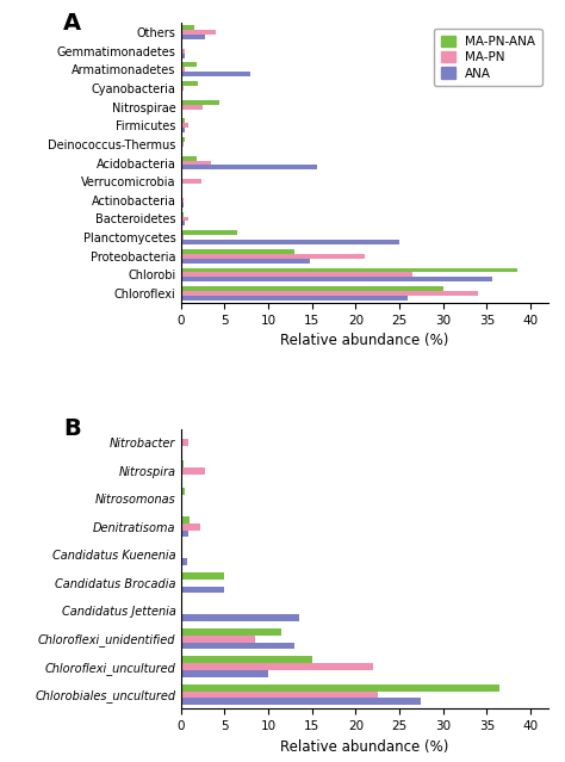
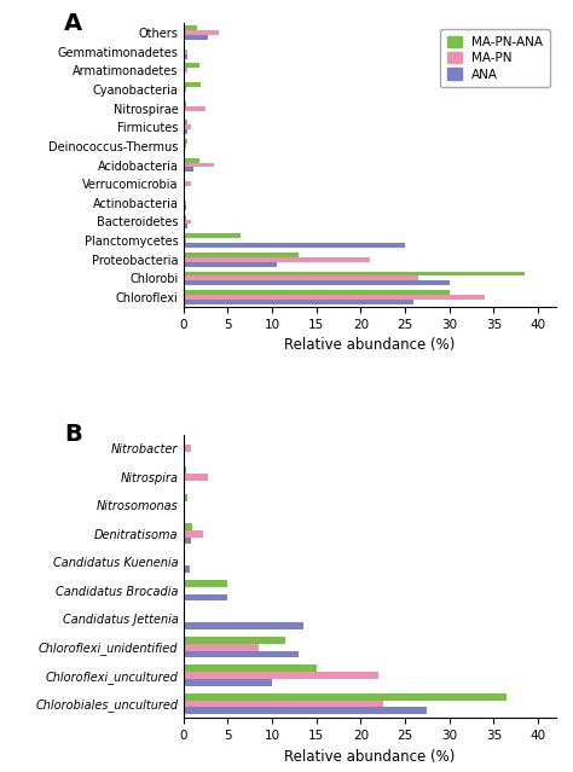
ANA/Armatimonadetes: 8.0 -> 0.2
MA-PN-ANA/Nitrospirae: 4.4 -> 0.3
ANA/Acidobacteria: 15.6 -> 1.2
MA-PN/Verrucomicrobia: 2.4 -> 0.8
ANA/Proteobacteria: 14.8 -> 10.5
ANA/Chlorobi: 35.6 -> 30.0
